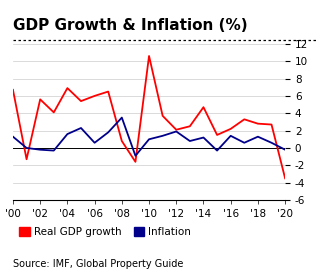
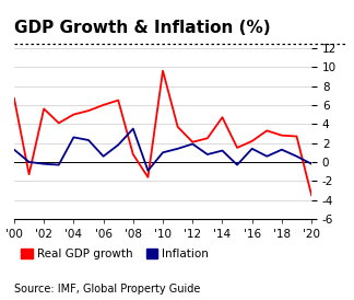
Real GDP growth/'04: 6.9 -> 5.0
Inflation/'04: 1.6 -> 2.6
Real GDP growth/'10: 10.6 -> 9.6
